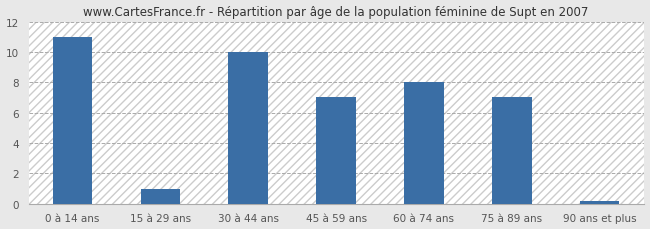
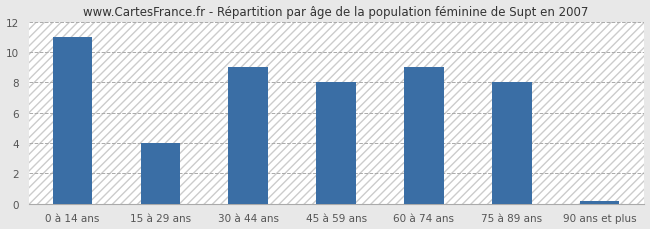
15 à 29 ans: 1.0 -> 4.0
30 à 44 ans: 10.0 -> 9.0
45 à 59 ans: 7.0 -> 8.0
60 à 74 ans: 8.0 -> 9.0
75 à 89 ans: 7.0 -> 8.0
